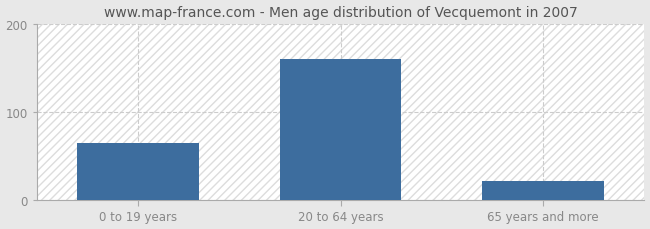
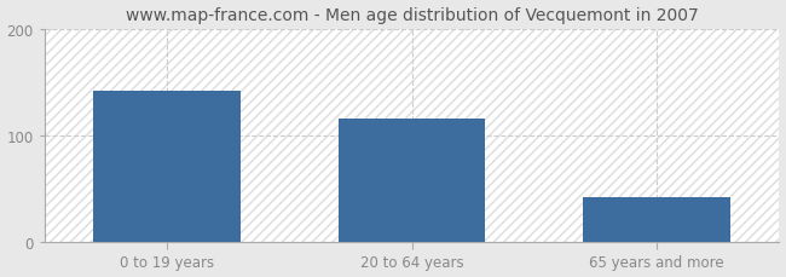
0 to 19 years: 65 -> 142
20 to 64 years: 160 -> 116
65 years and more: 22 -> 42
